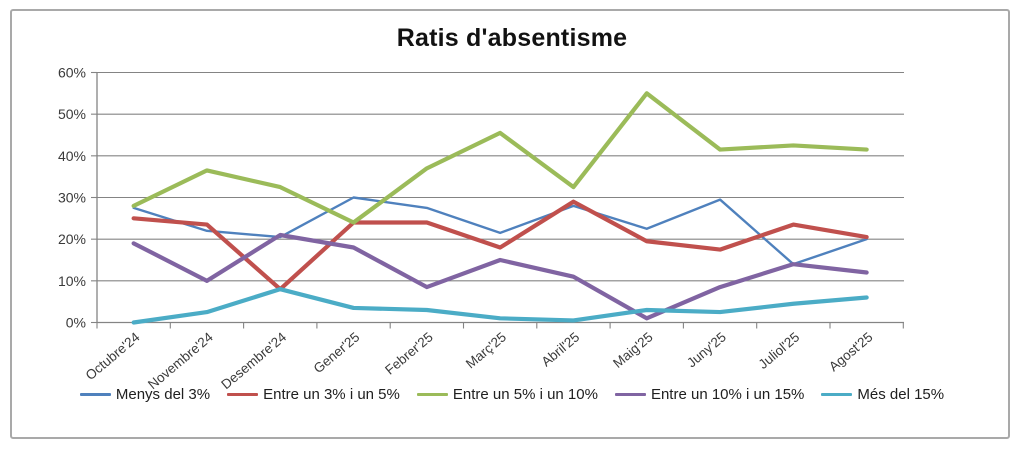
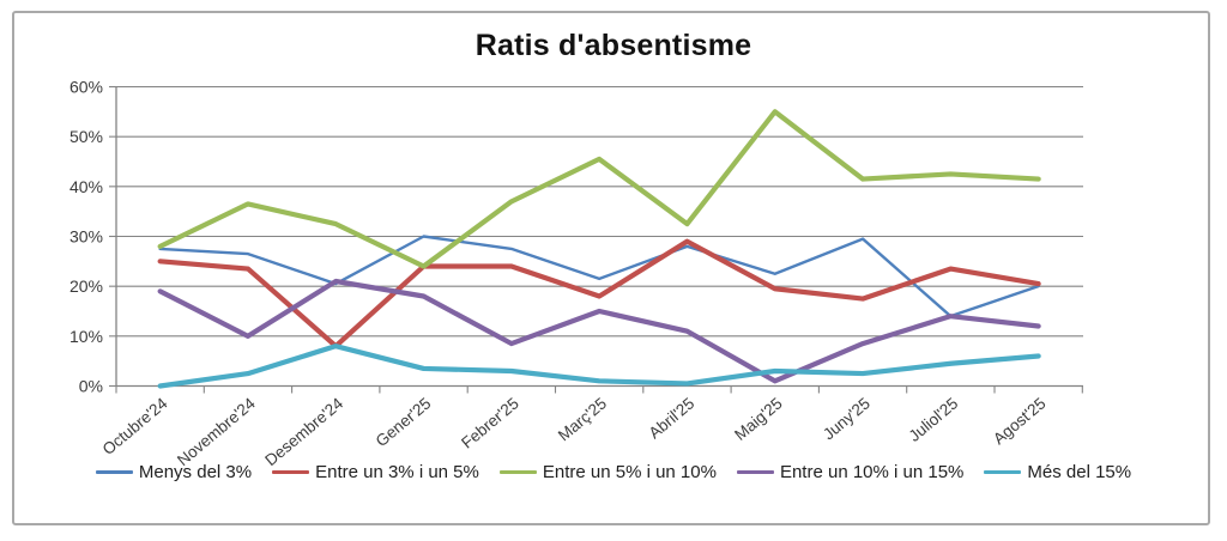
Menys del 3%/Novembre'24: 22% -> 26%
